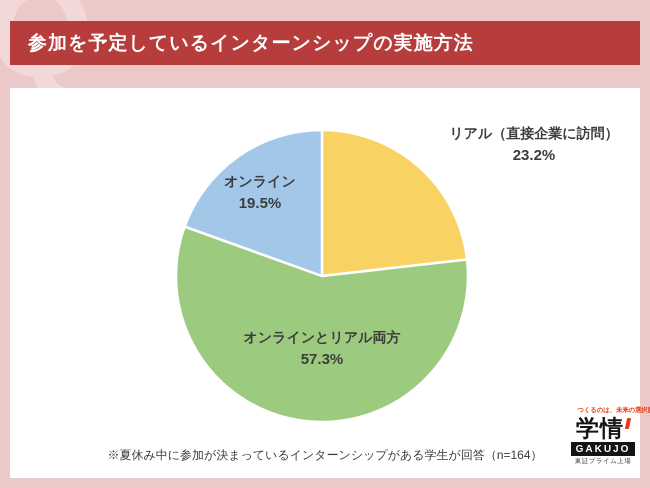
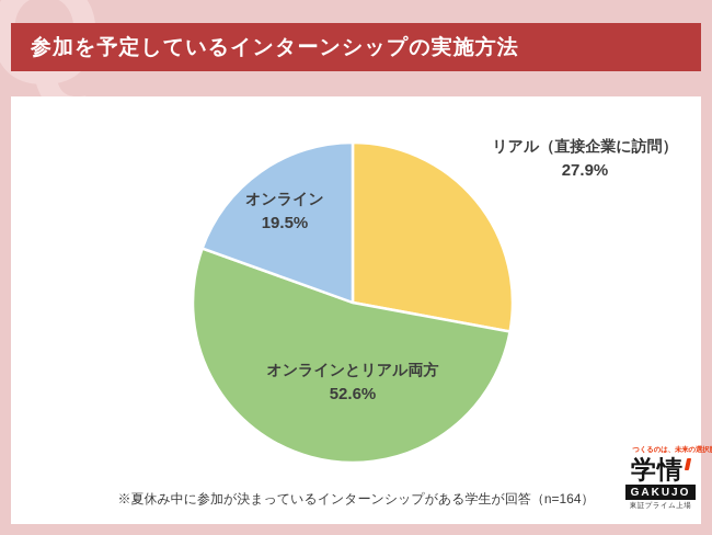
リアル（直接企業に訪問）: 23.2% -> 27.9%
オンラインとリアル両方: 57.3% -> 52.6%
